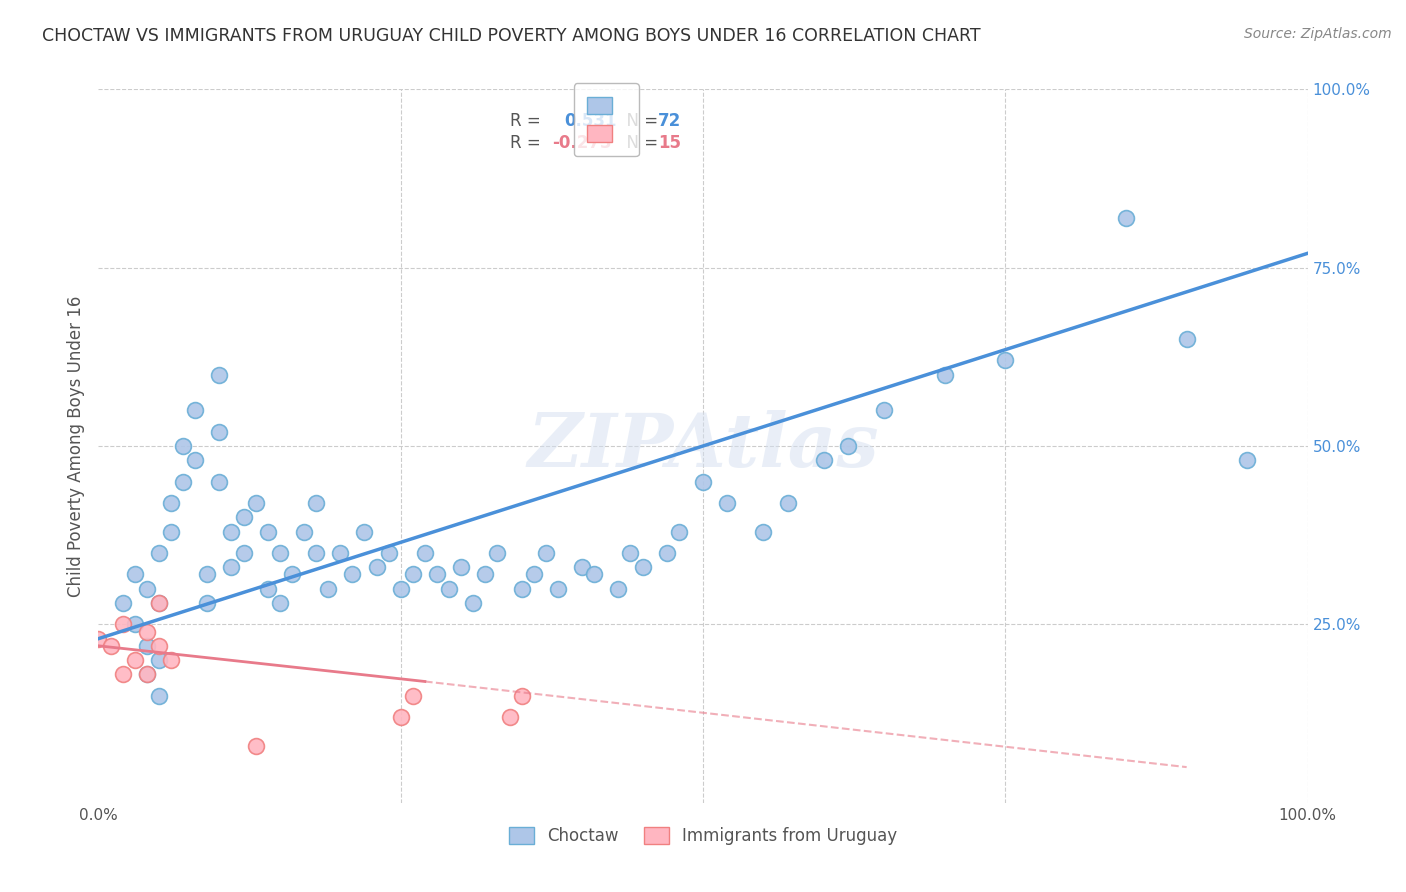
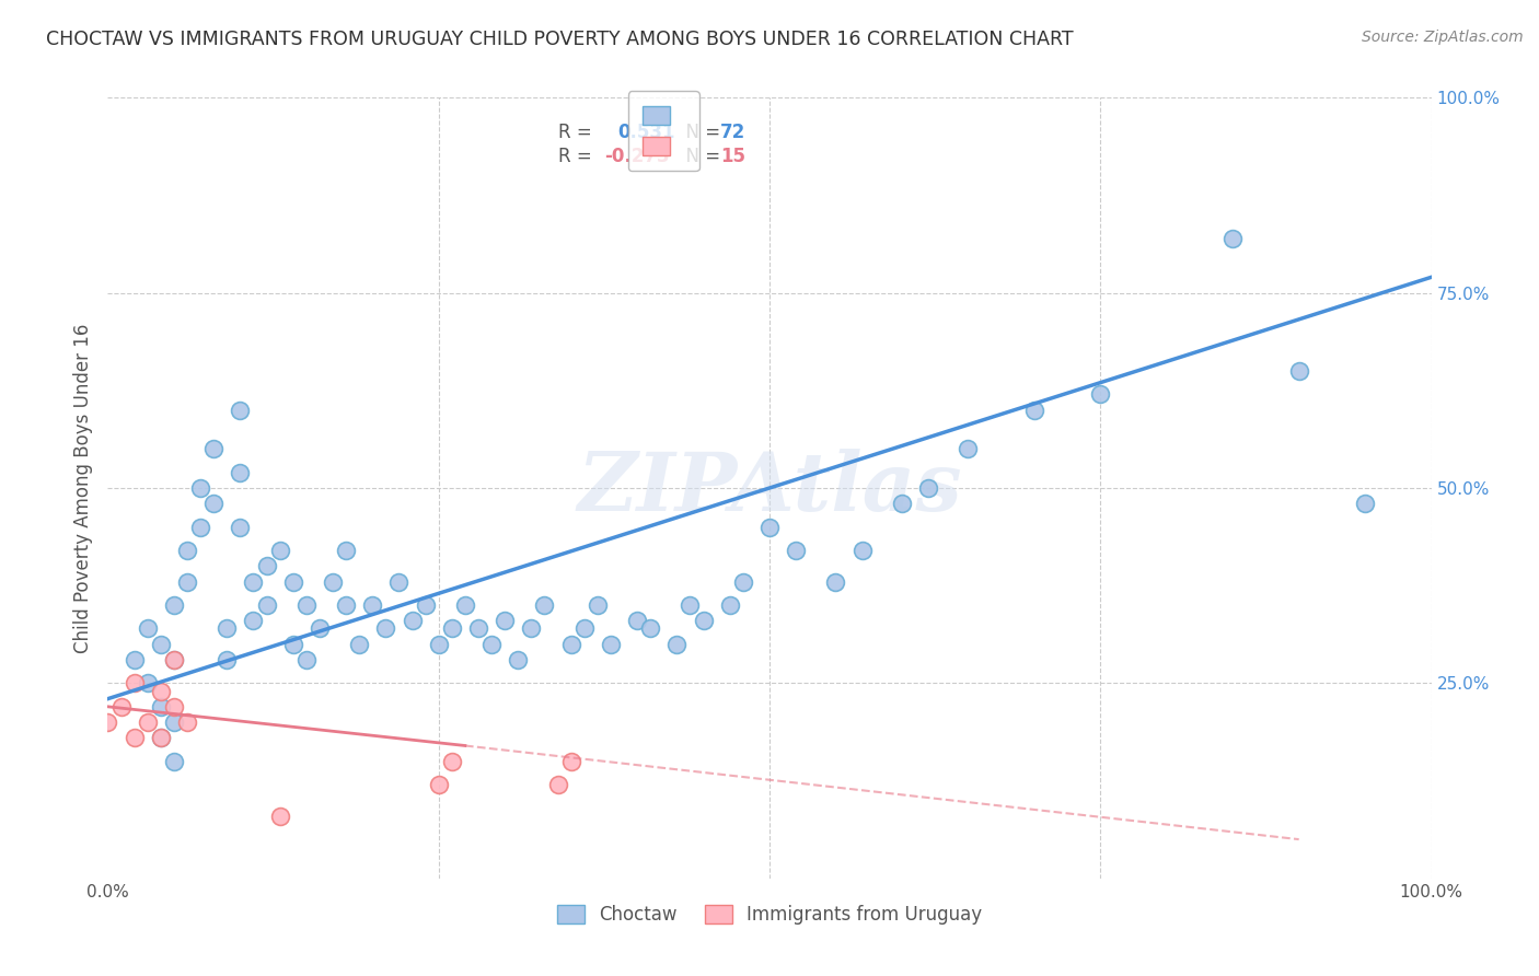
Immigrants from Uruguay/0.0%: 23% -> 20%
